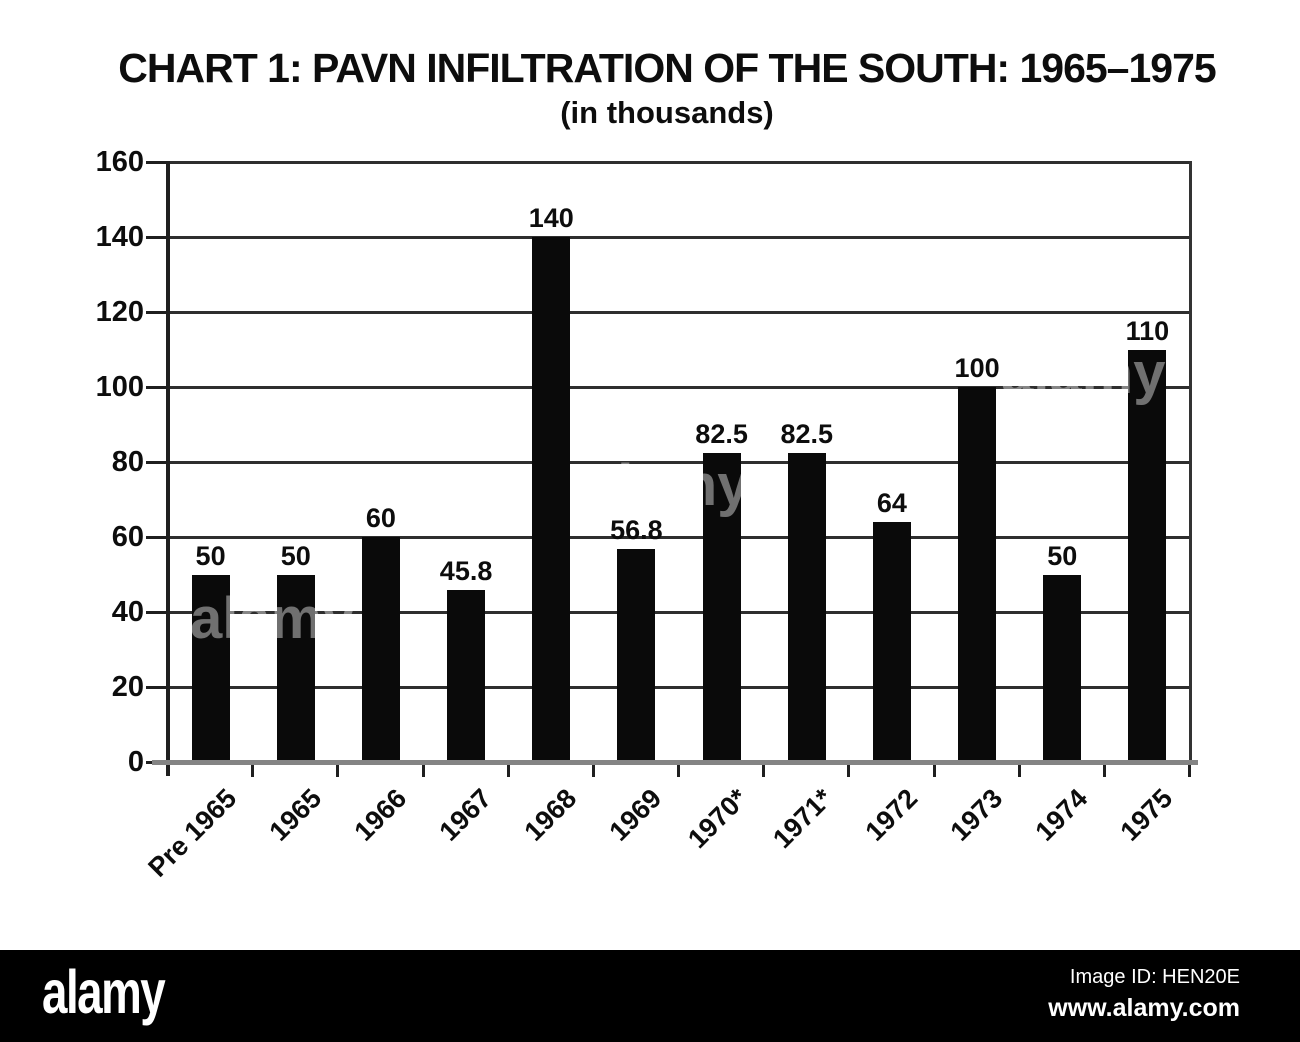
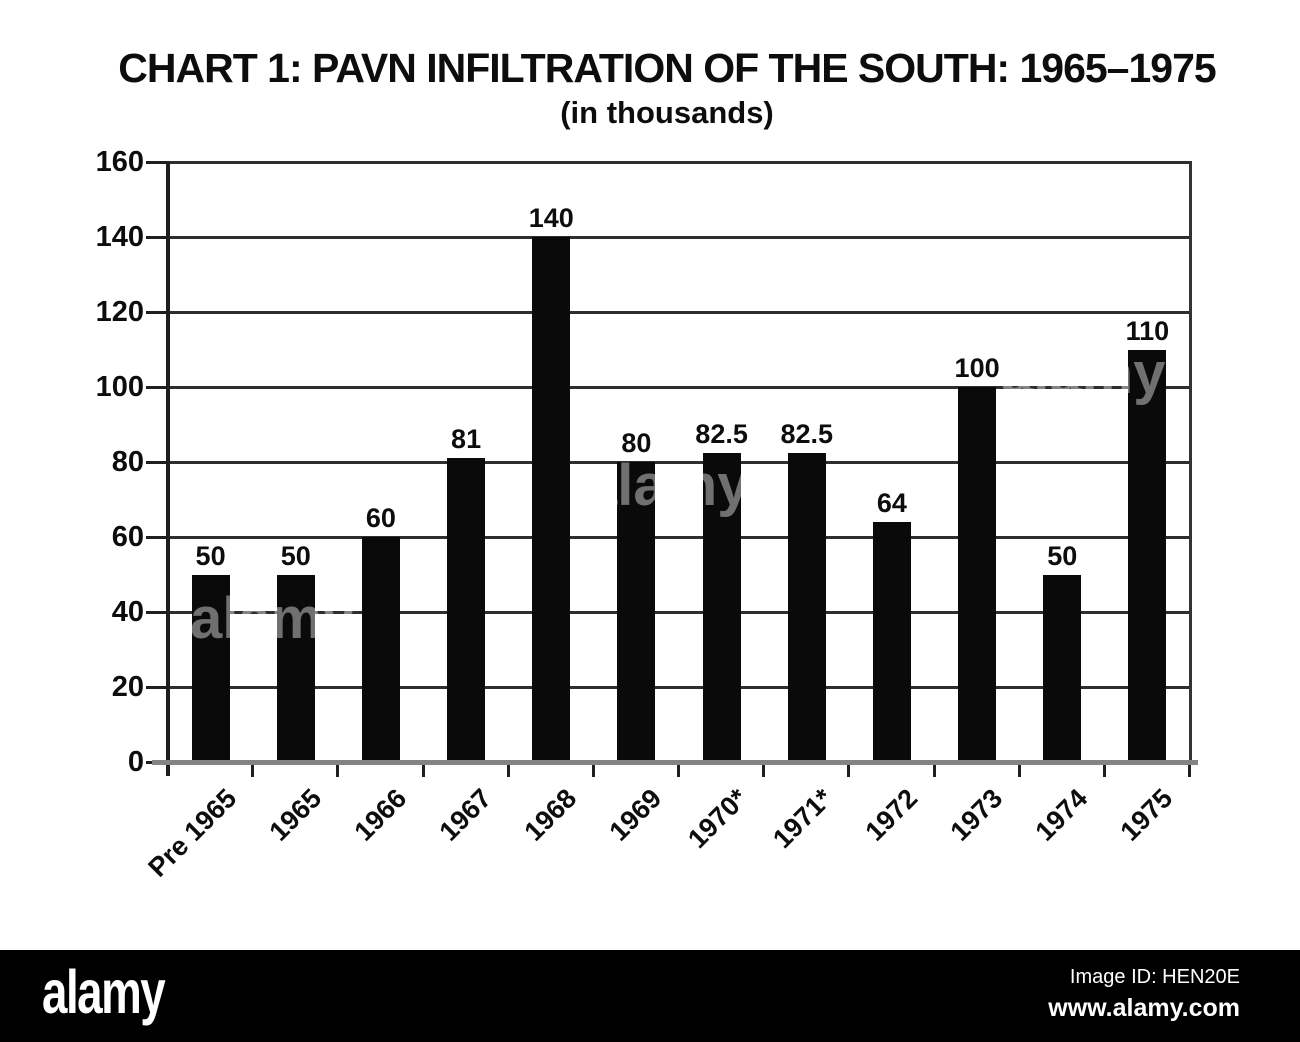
1967: 45.8 -> 81
1969: 56.8 -> 80
